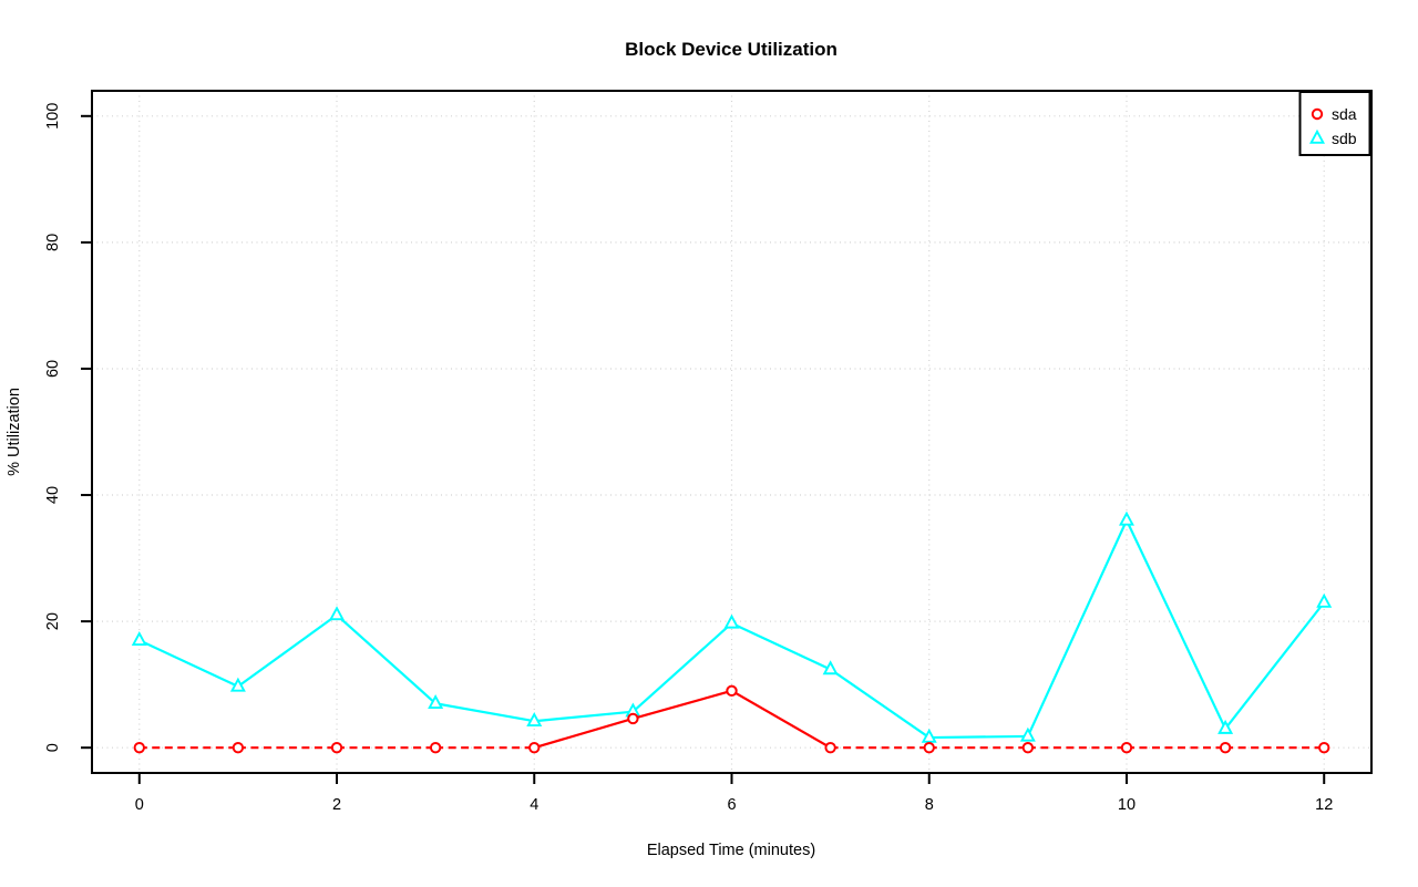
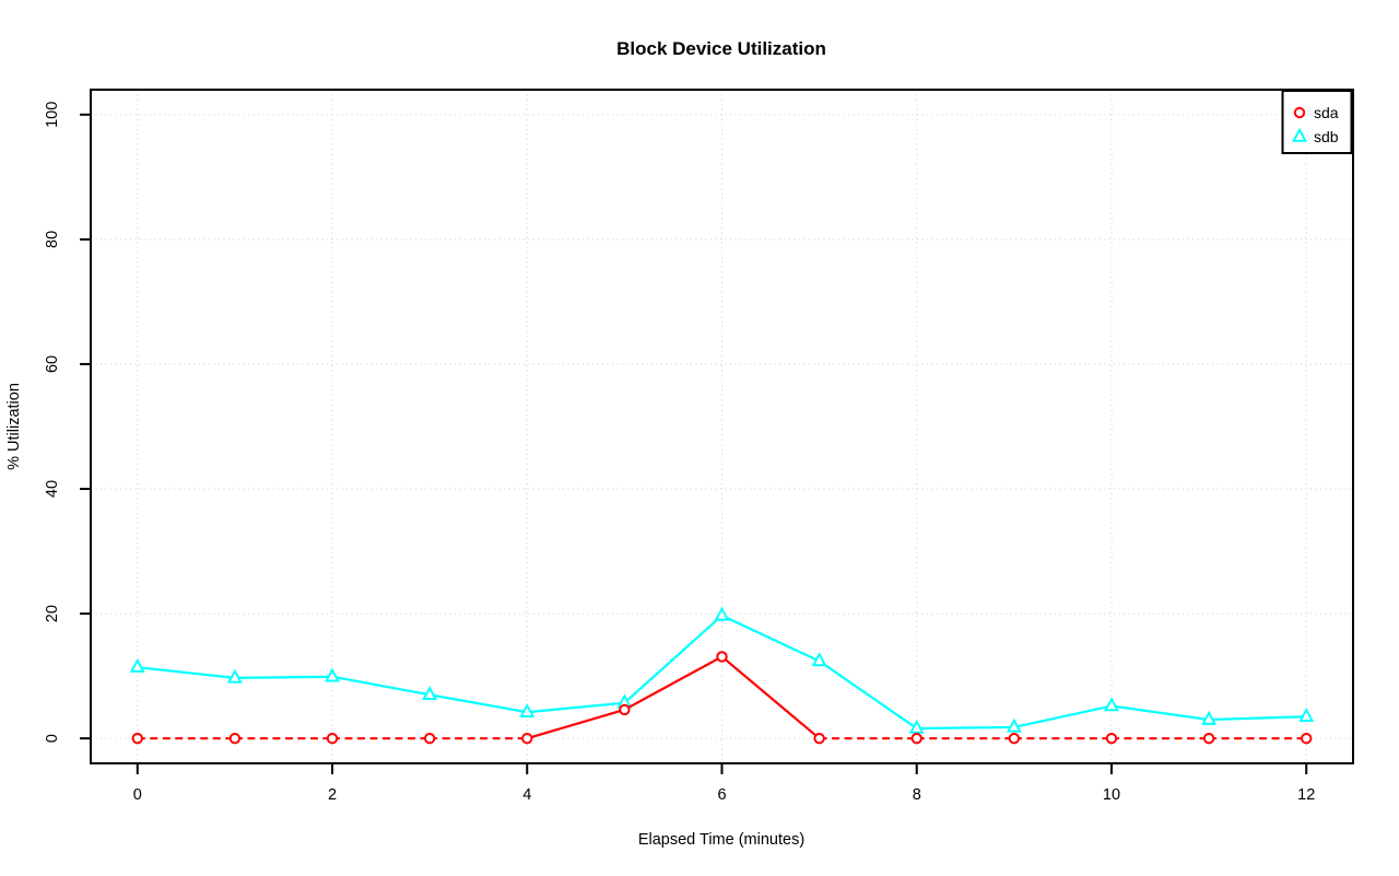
sdb/0: 17 -> 11
sdb/2: 21 -> 10
sda/6: 9 -> 13
sdb/10: 36 -> 5
sdb/12: 23 -> 4
